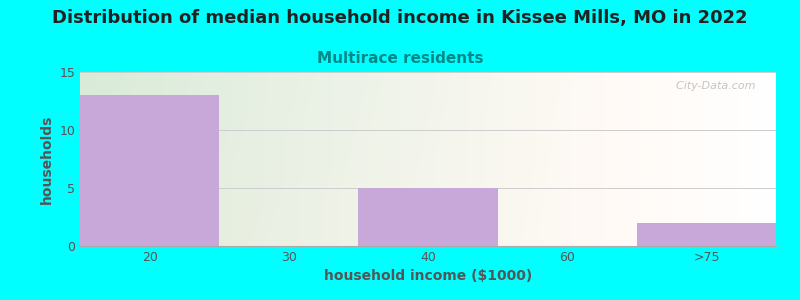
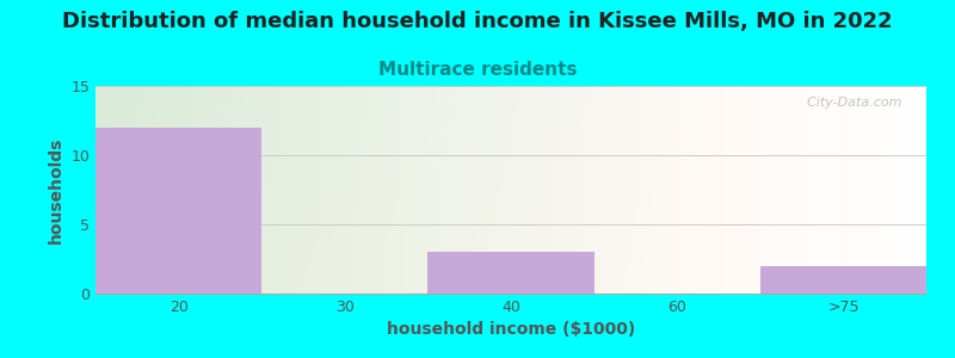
20: 13 -> 12
40: 5 -> 3
